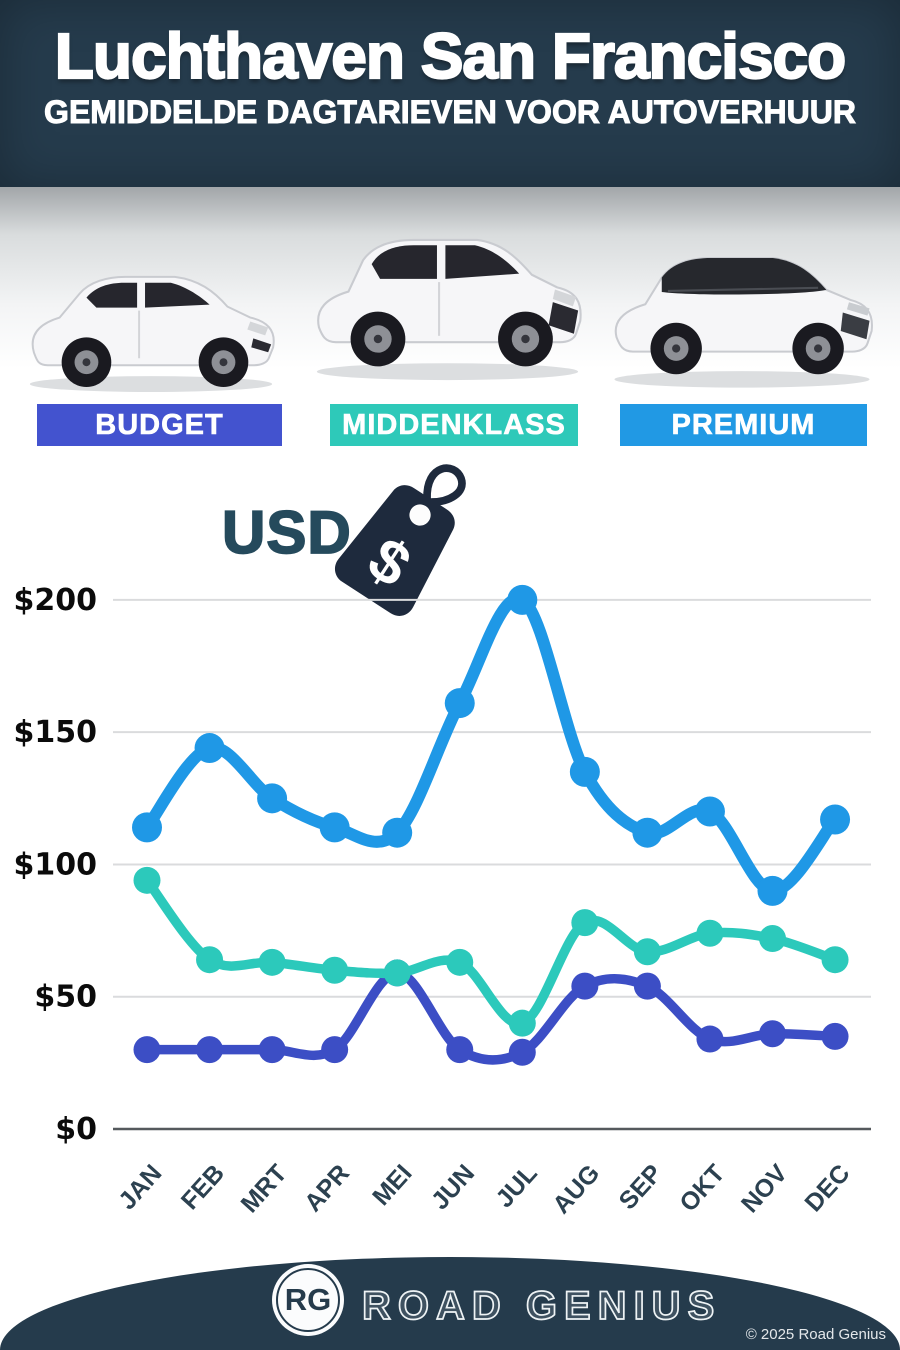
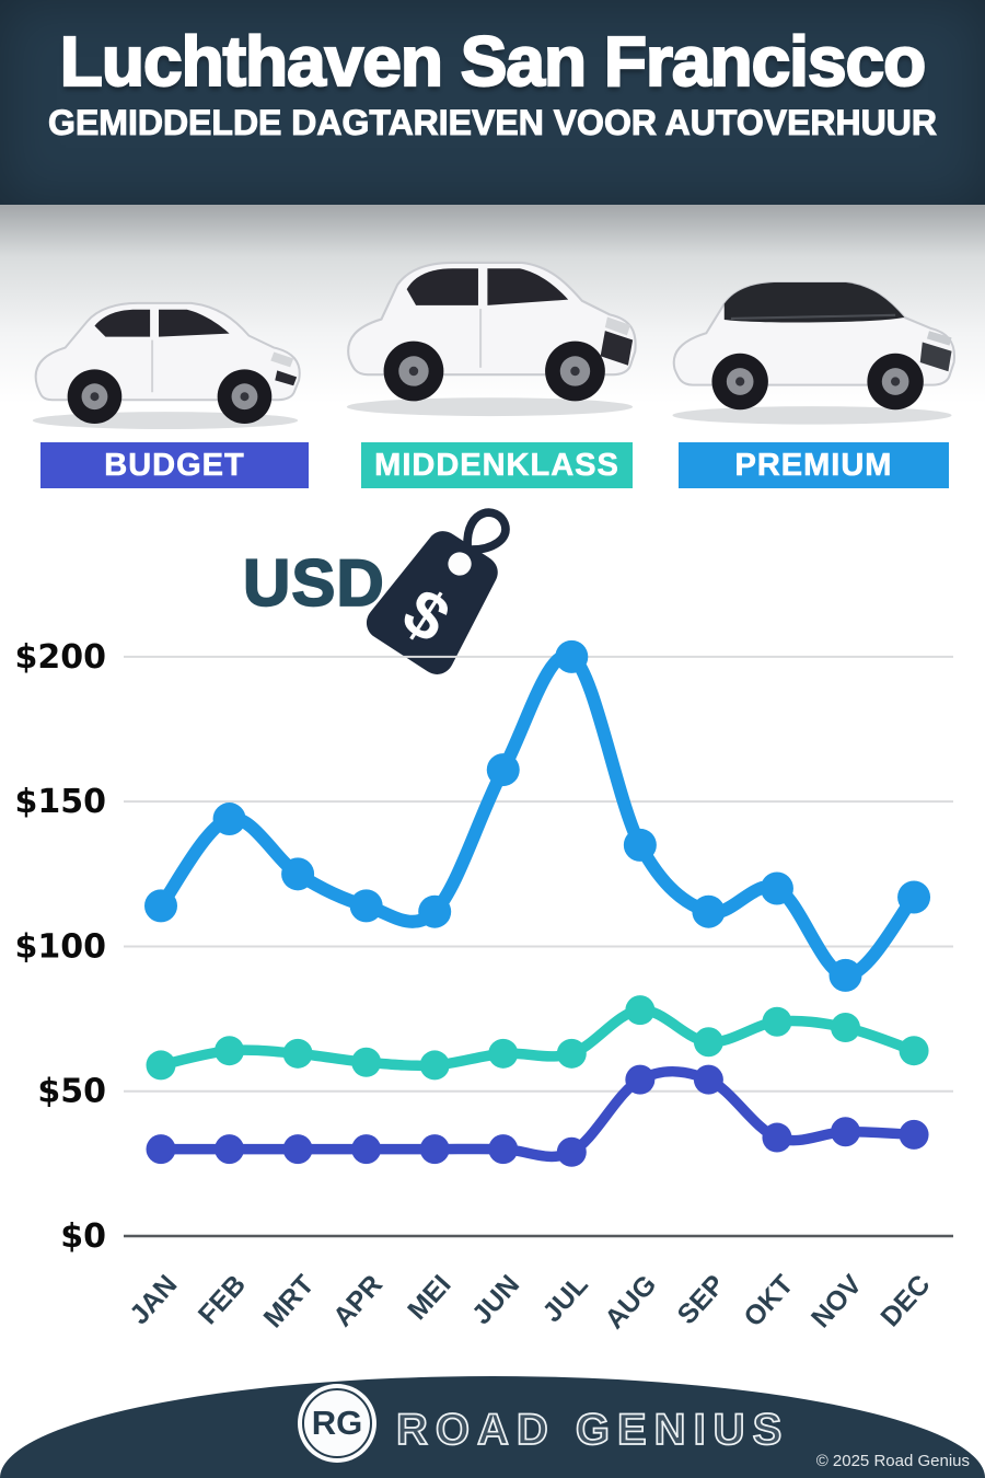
MIDDENKLASS/JAN: $94 -> $59
BUDGET/MEI: $59 -> $30
MIDDENKLASS/JUL: $40 -> $63
